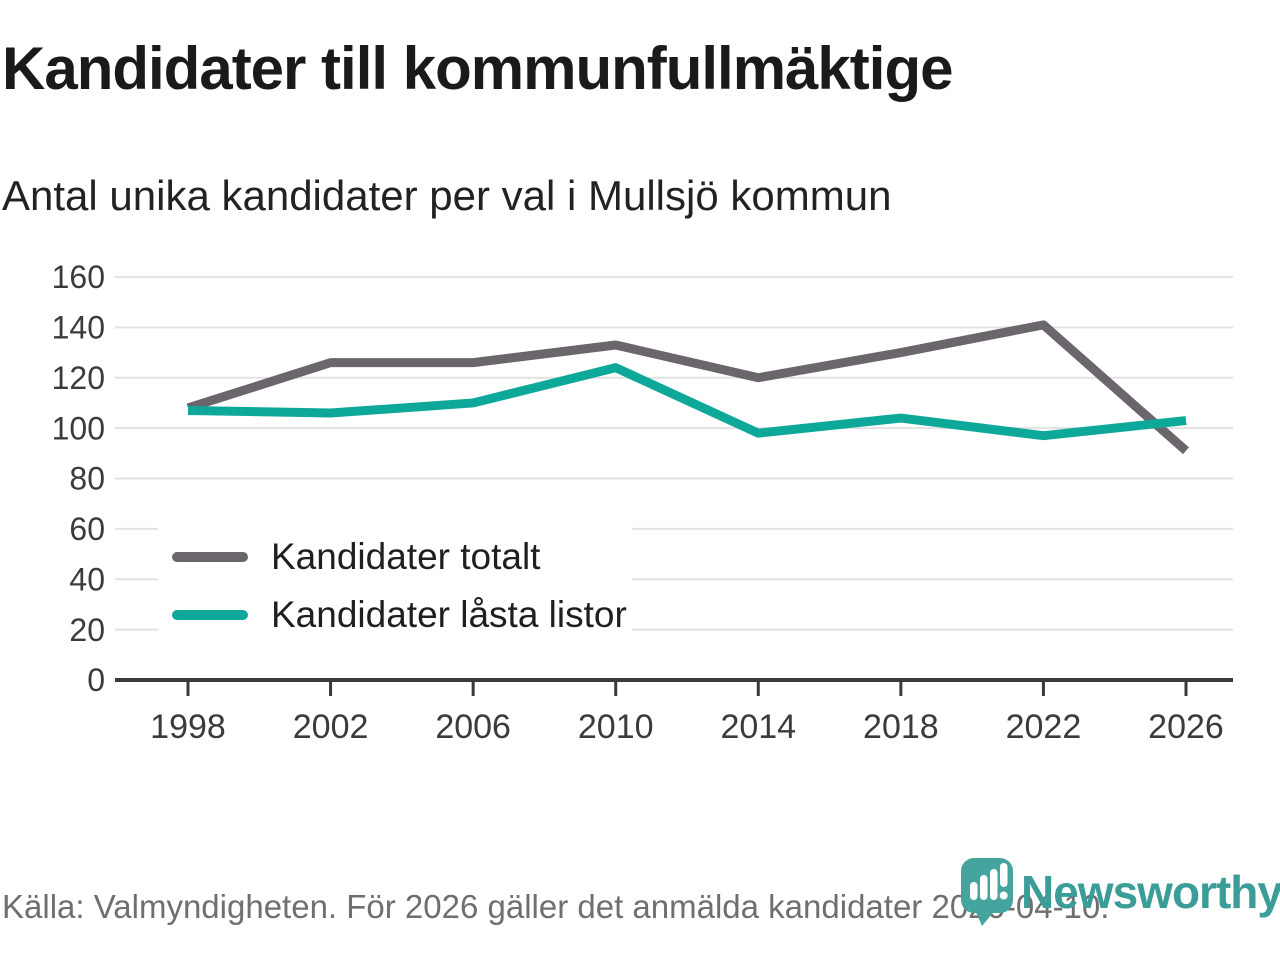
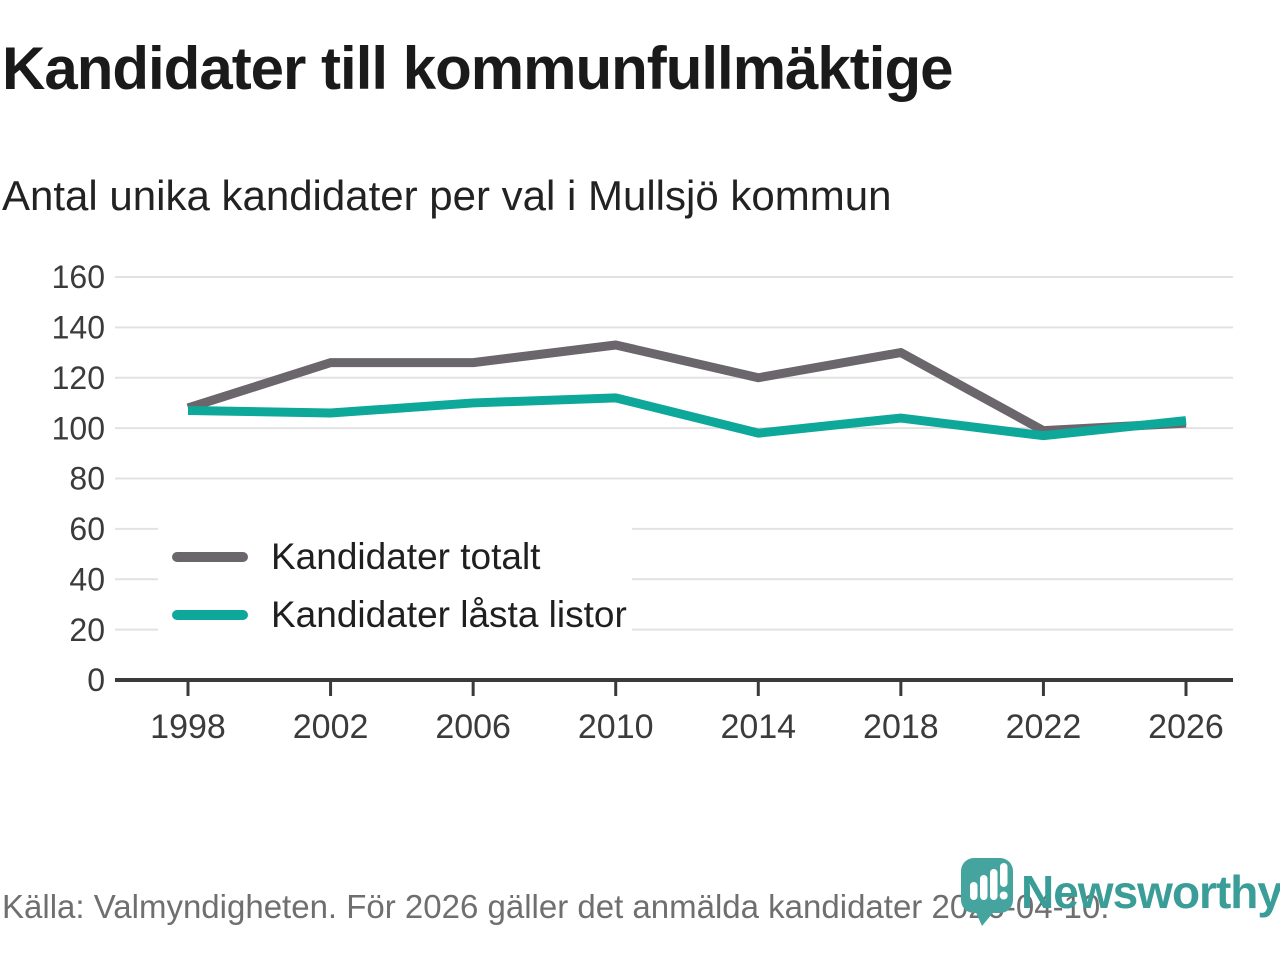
Kandidater låsta listor/2010: 124 -> 112
Kandidater totalt/2022: 141 -> 99
Kandidater totalt/2026: 91 -> 102
